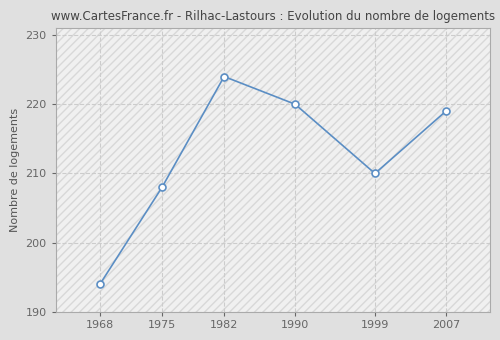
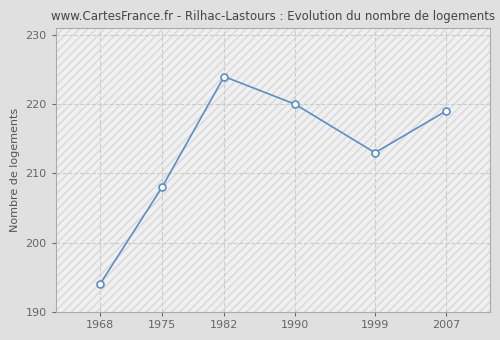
1999: 210 -> 213
